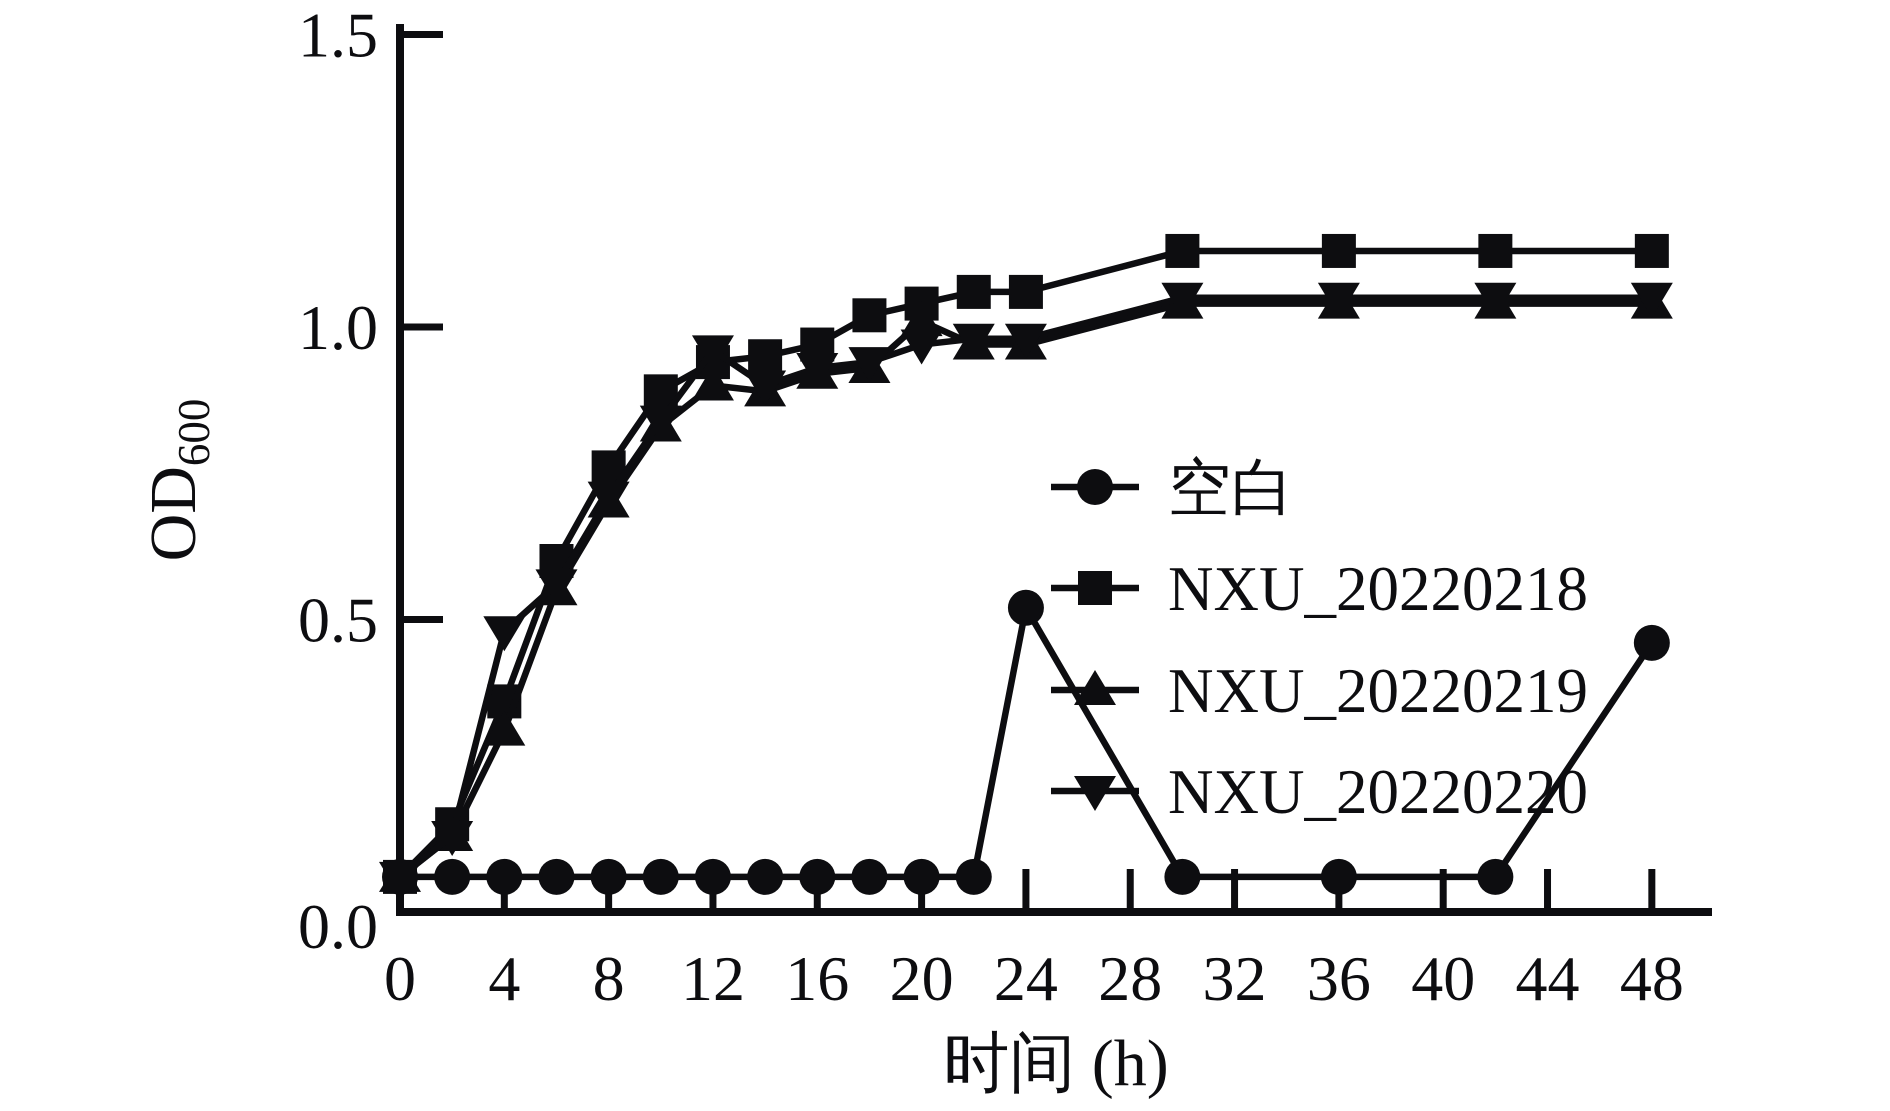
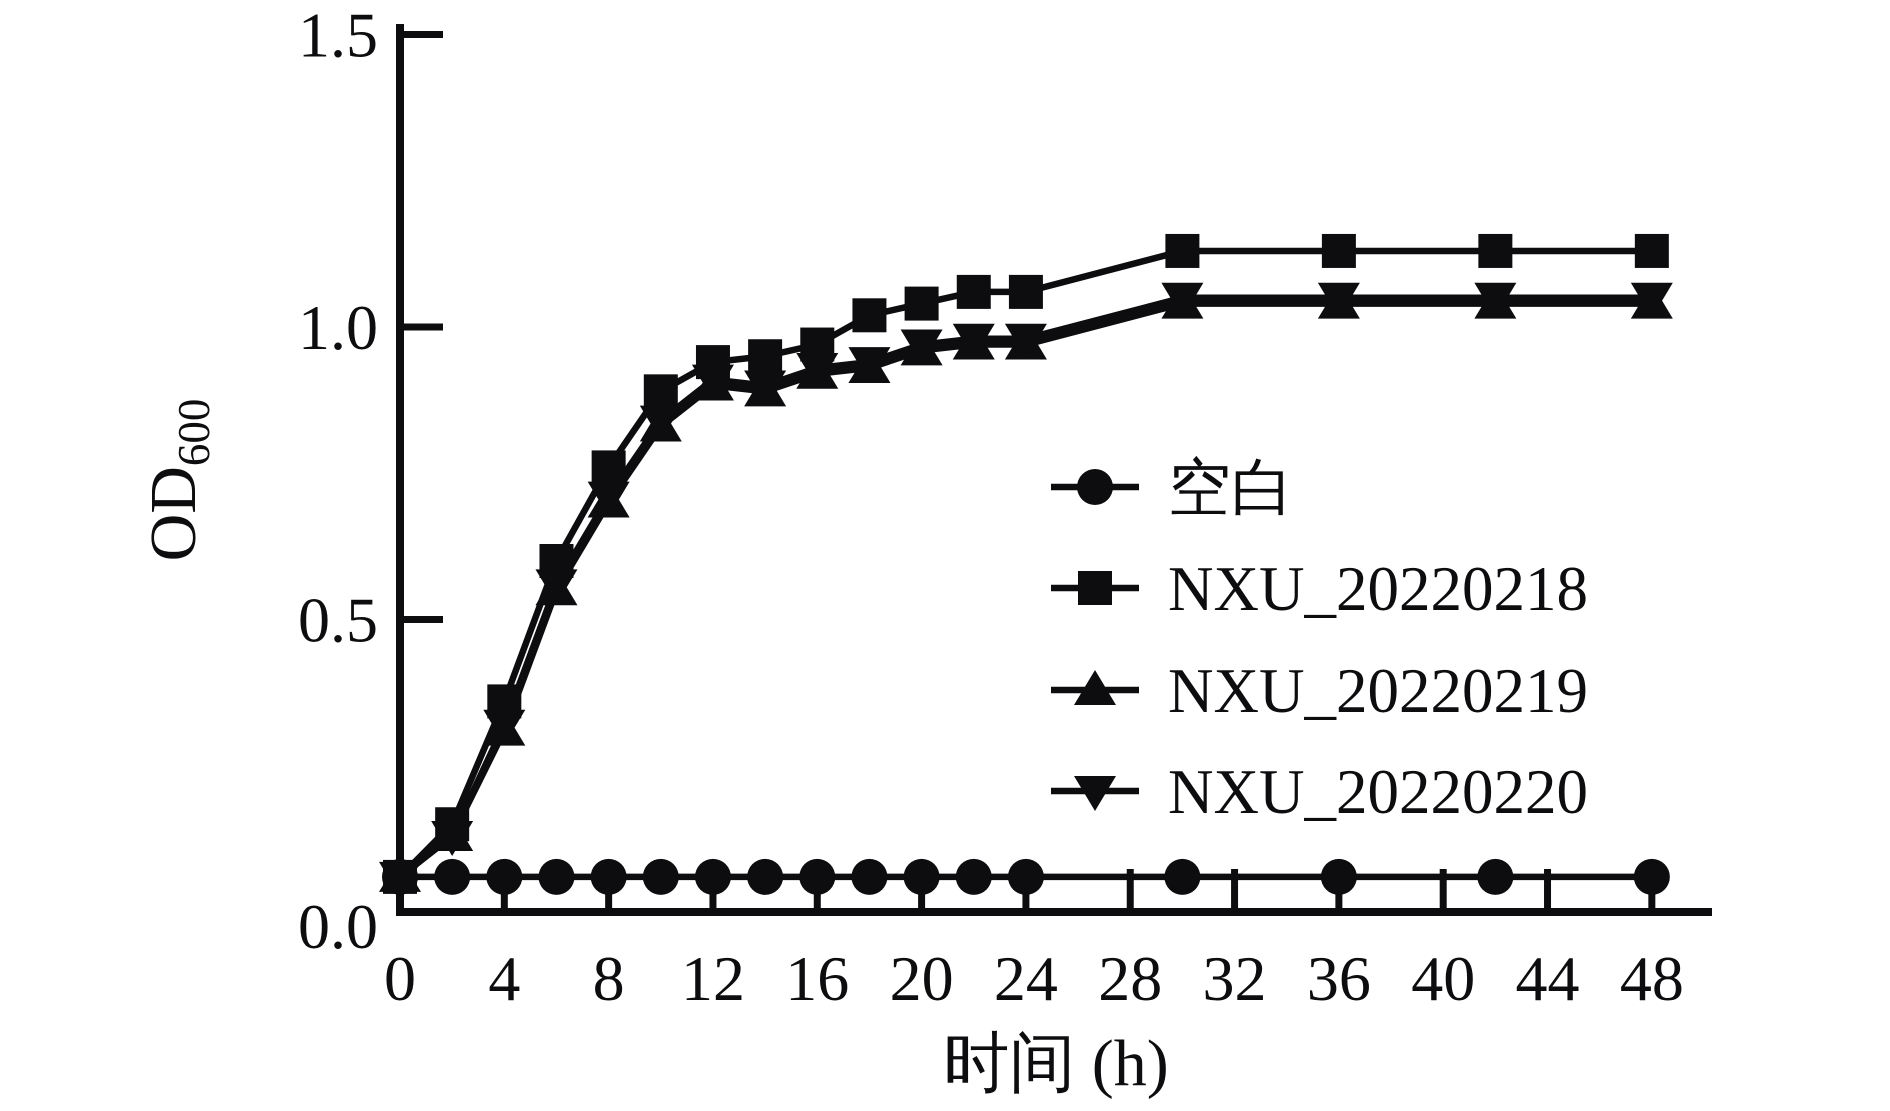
NXU_20220220/4: 0.48 -> 0.32
NXU_20220220/12: 0.96 -> 0.91
NXU_20220219/20: 1.01 -> 0.96
空白/24: 0.52 -> 0.06
空白/48: 0.46 -> 0.06
